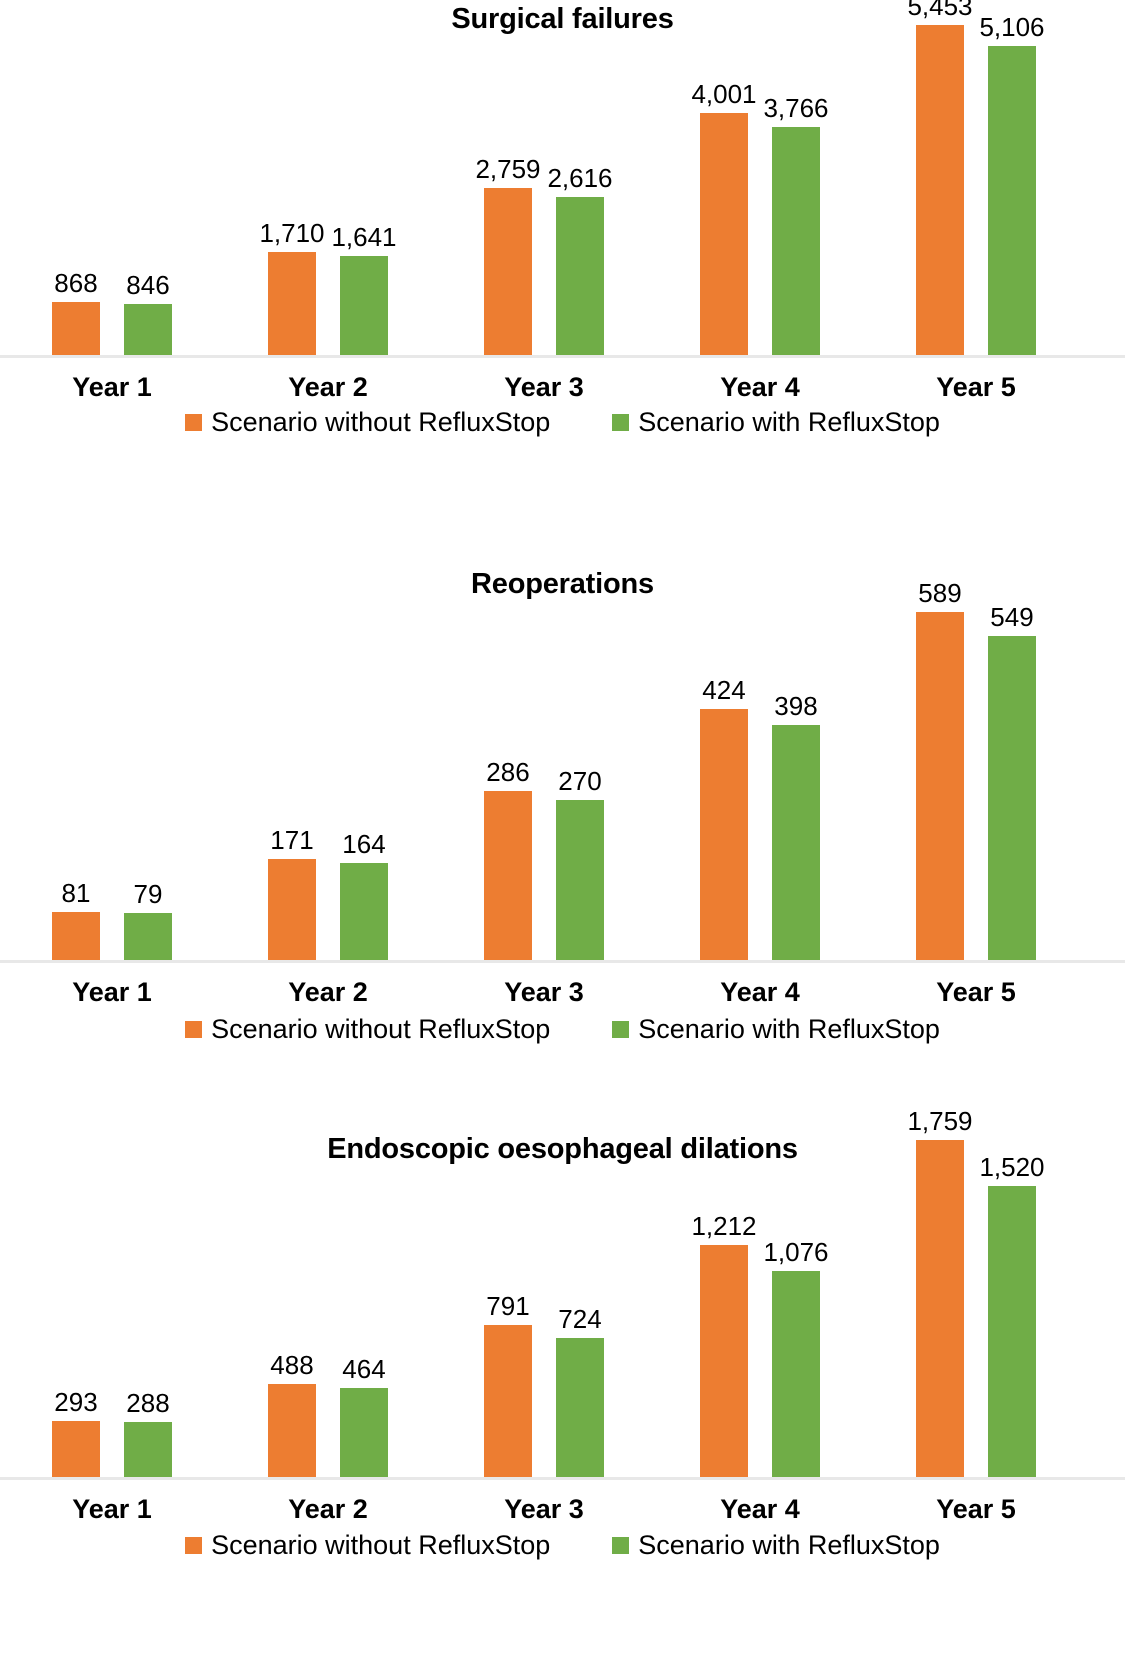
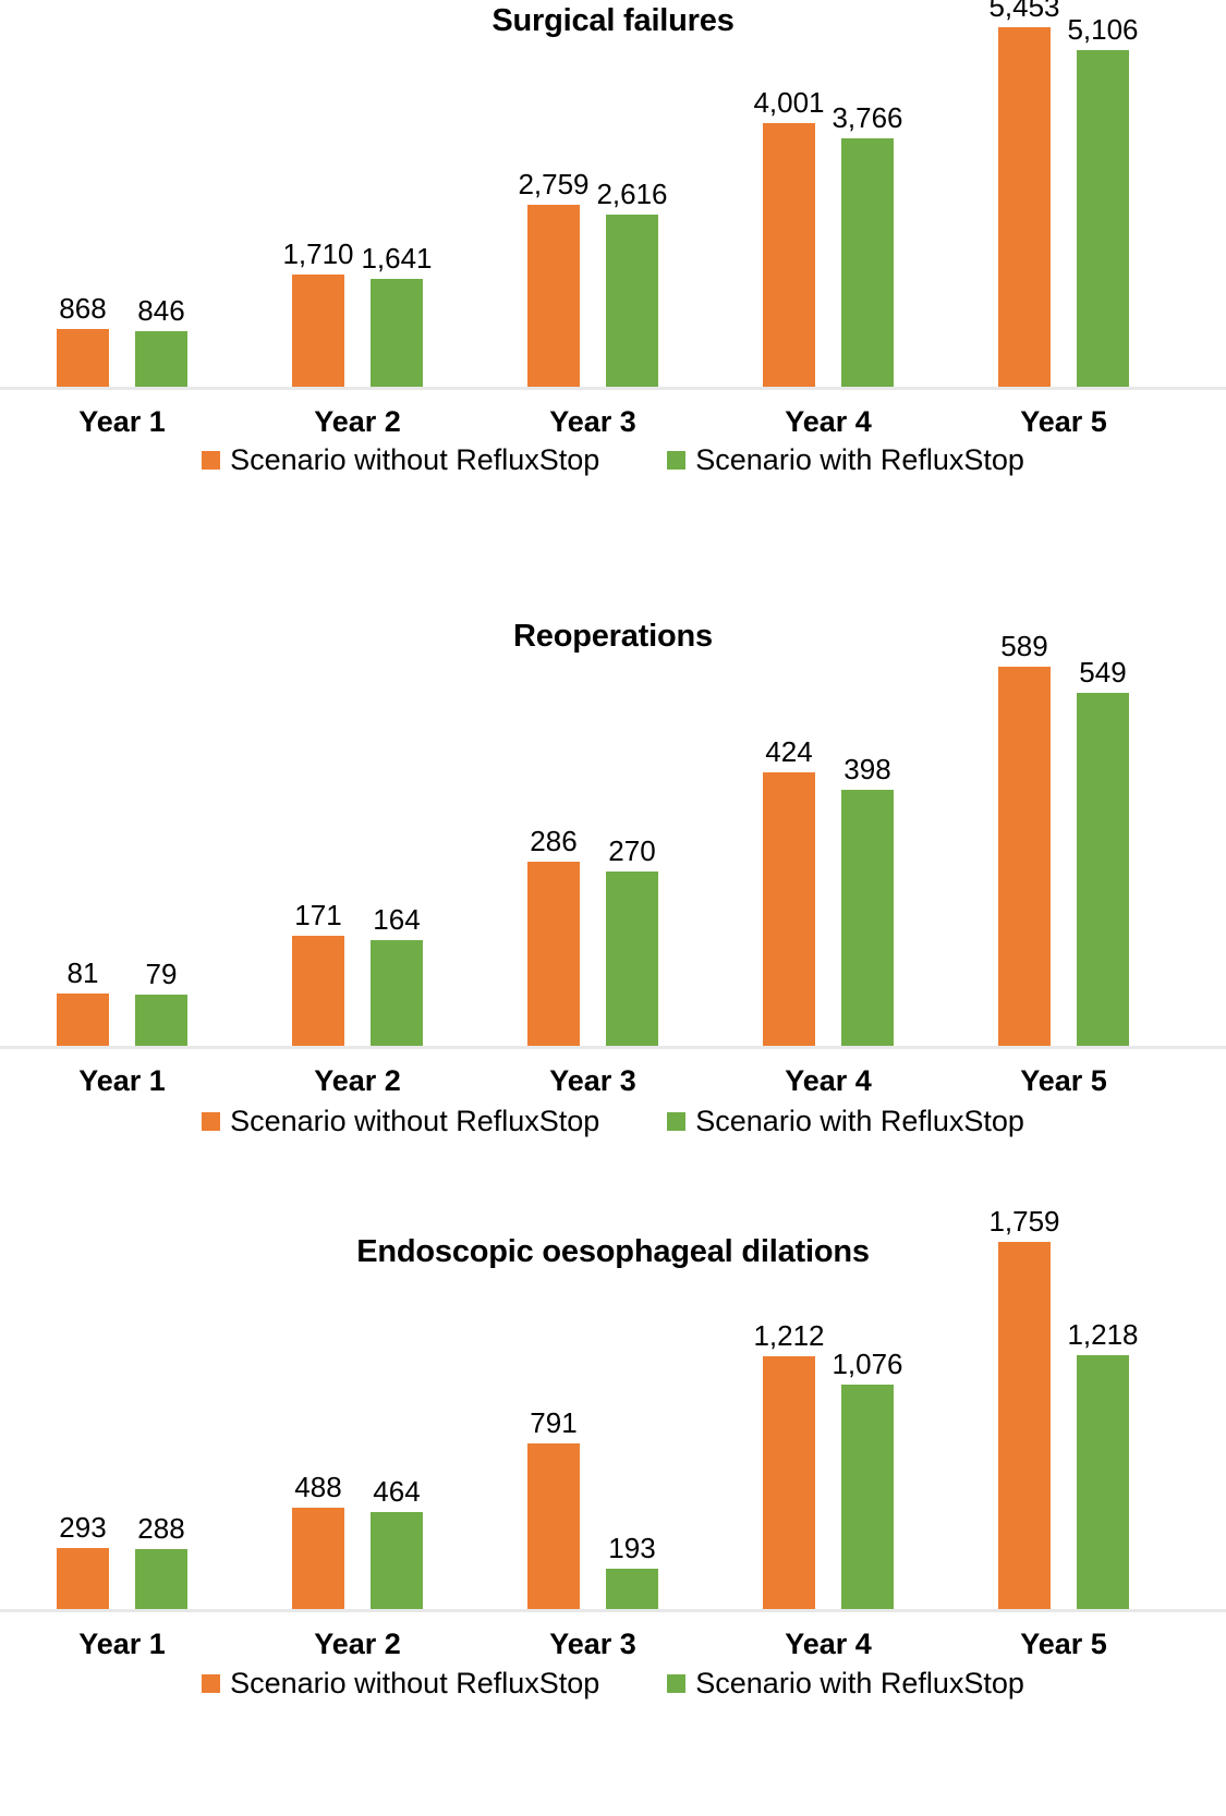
Endoscopic oesophageal dilations/Scenario with RefluxStop/Year 3: 724 -> 193
Endoscopic oesophageal dilations/Scenario with RefluxStop/Year 5: 1,520 -> 1,218
